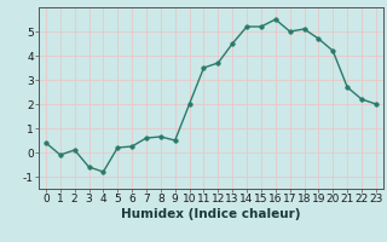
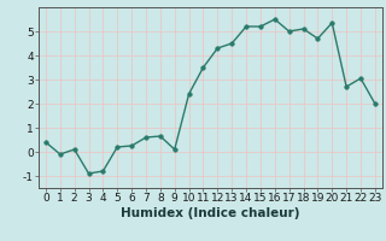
3: -0.60 -> -0.90
9: 0.50 -> 0.10
10: 2.00 -> 2.40
12: 3.70 -> 4.30
20: 4.20 -> 5.35
22: 2.20 -> 3.05
